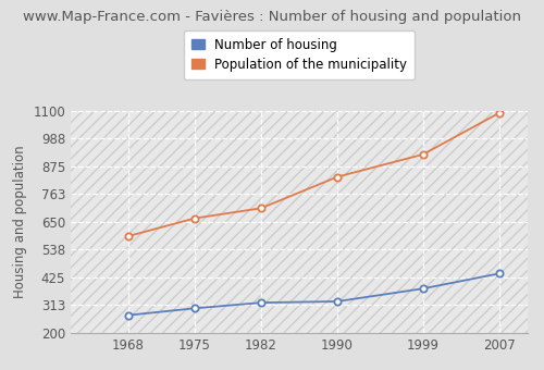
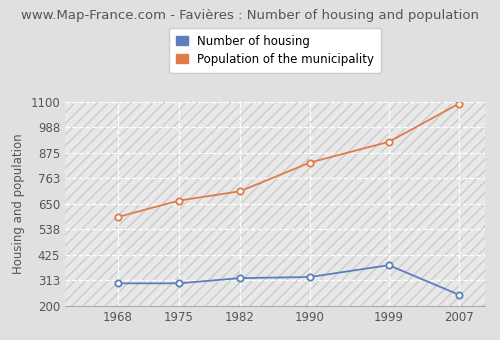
Number of housing/1968: 272 -> 300
Number of housing/2007: 441 -> 250
